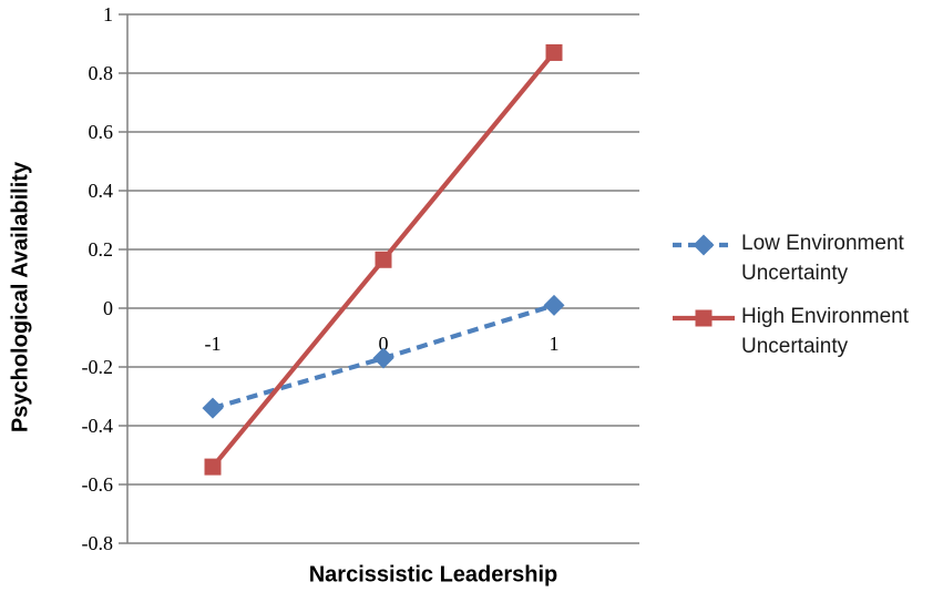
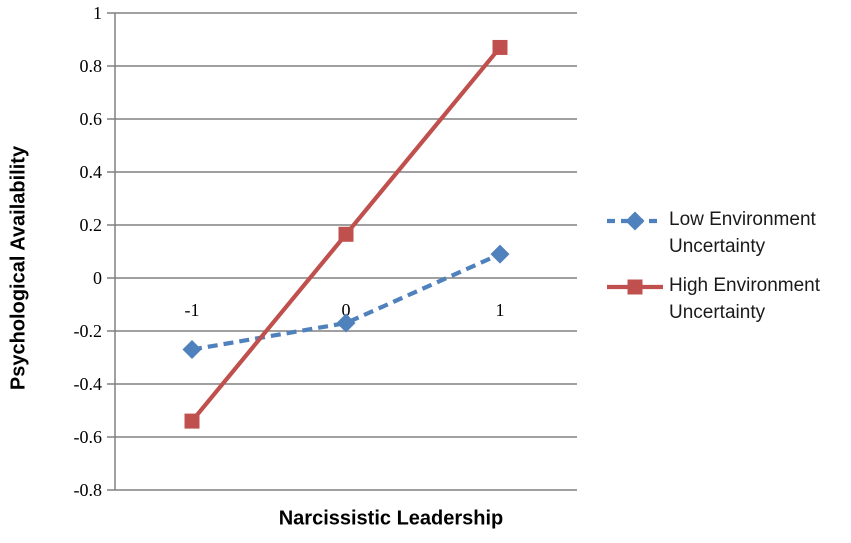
Low Environment Uncertainty/-1: -0.34 -> -0.27
Low Environment Uncertainty/1: 0.01 -> 0.09
